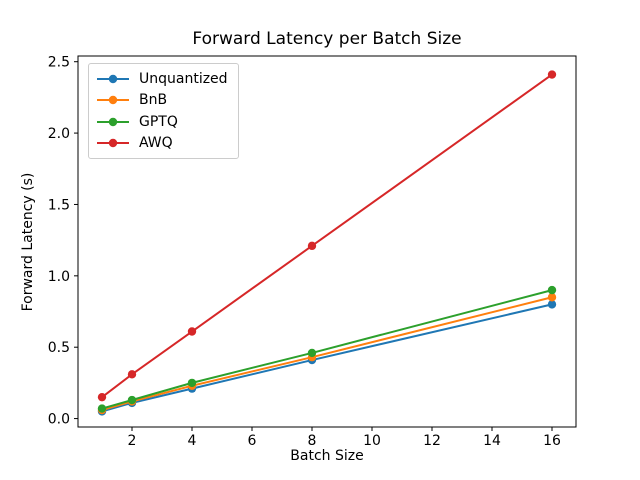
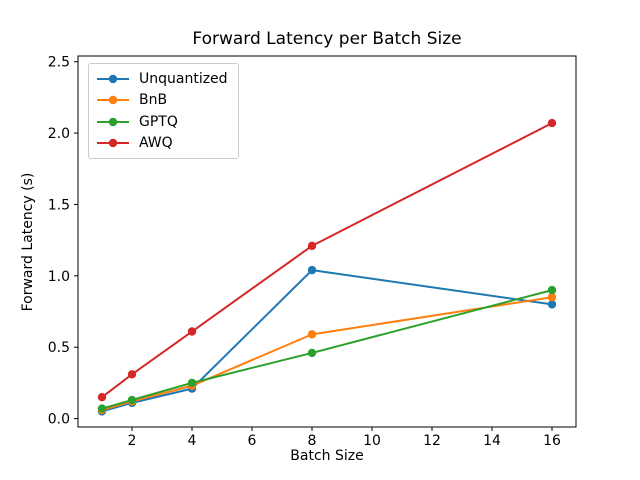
Unquantized/8: 0.41 -> 1.04
BnB/8: 0.43 -> 0.59
AWQ/16: 2.41 -> 2.07
